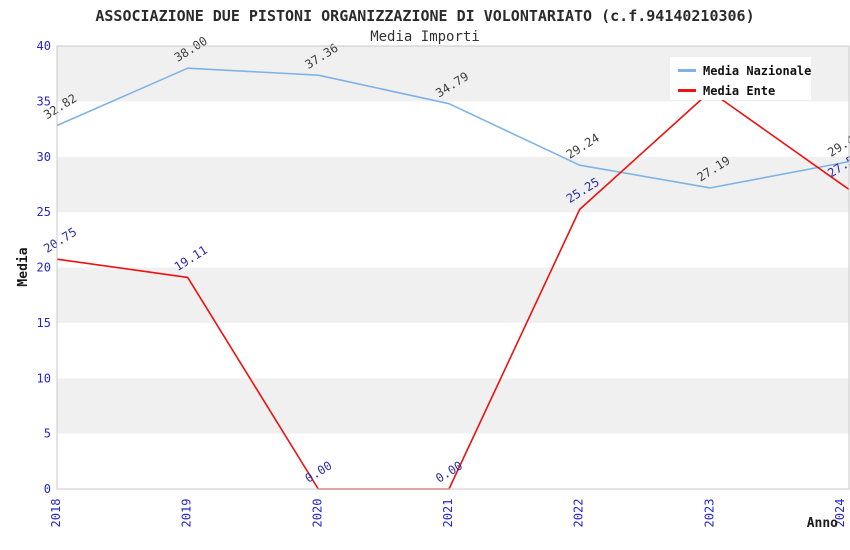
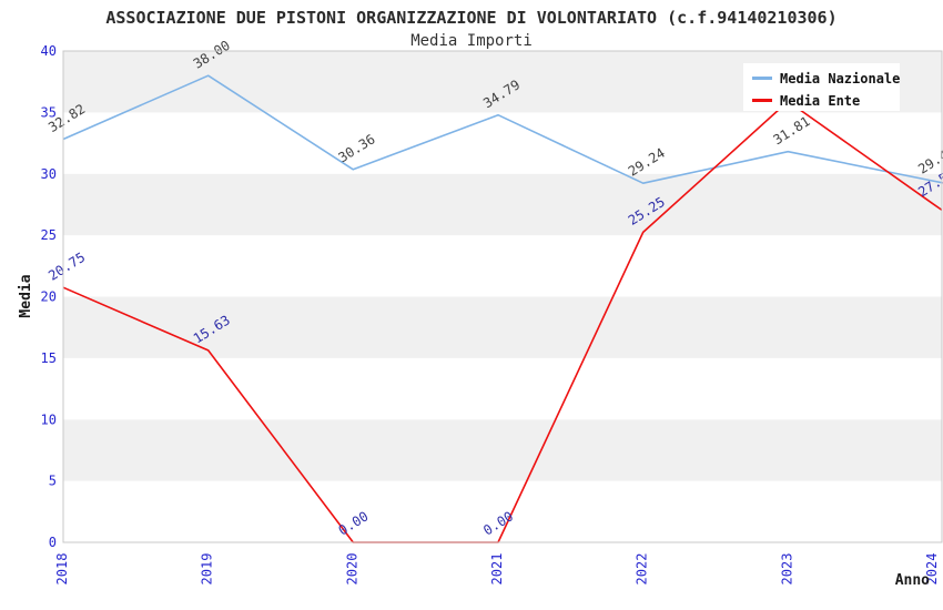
Media Ente/2019: 19.11 -> 15.63
Media Nazionale/2020: 37.36 -> 30.36
Media Nazionale/2023: 27.19 -> 31.81
